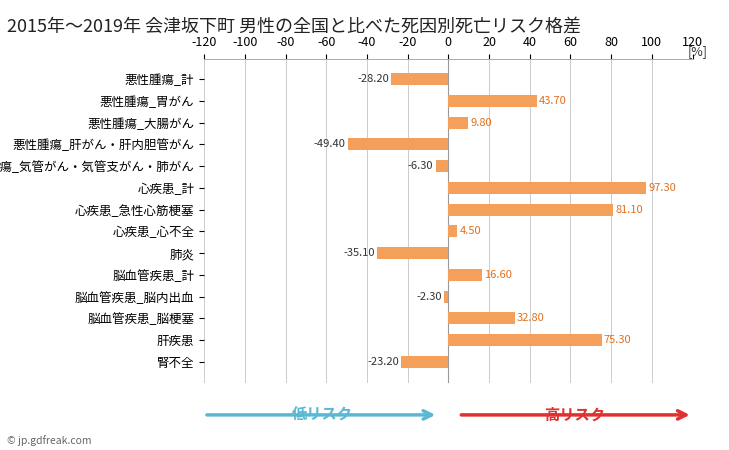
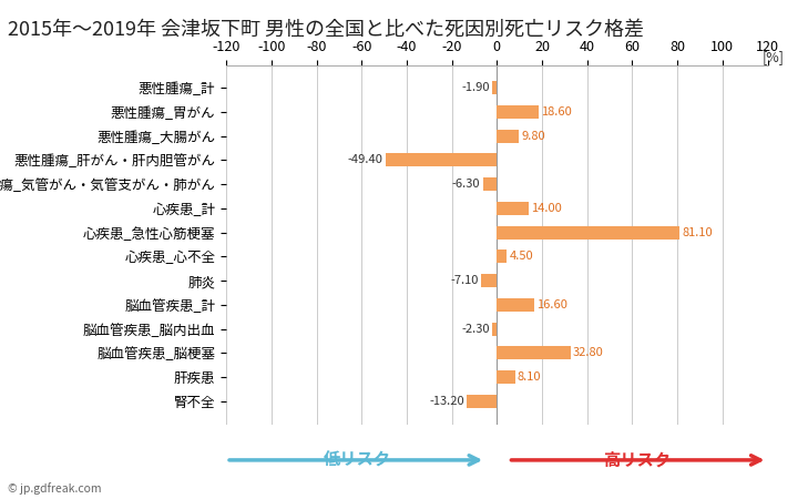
悪性腫瘍_計: -28.20 -> -1.90
悪性腫瘍_胃がん: 43.70 -> 18.60
心疾患_計: 97.30 -> 14.00
肺炎: -35.10 -> -7.10
肝疾患: 75.30 -> 8.10
腎不全: -23.20 -> -13.20
